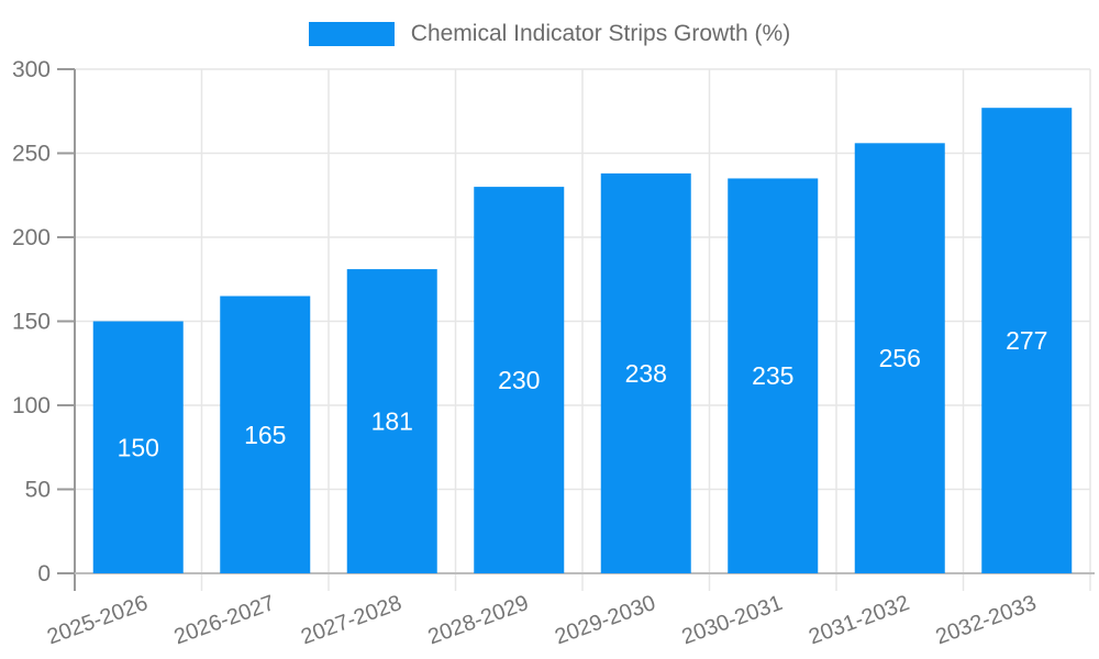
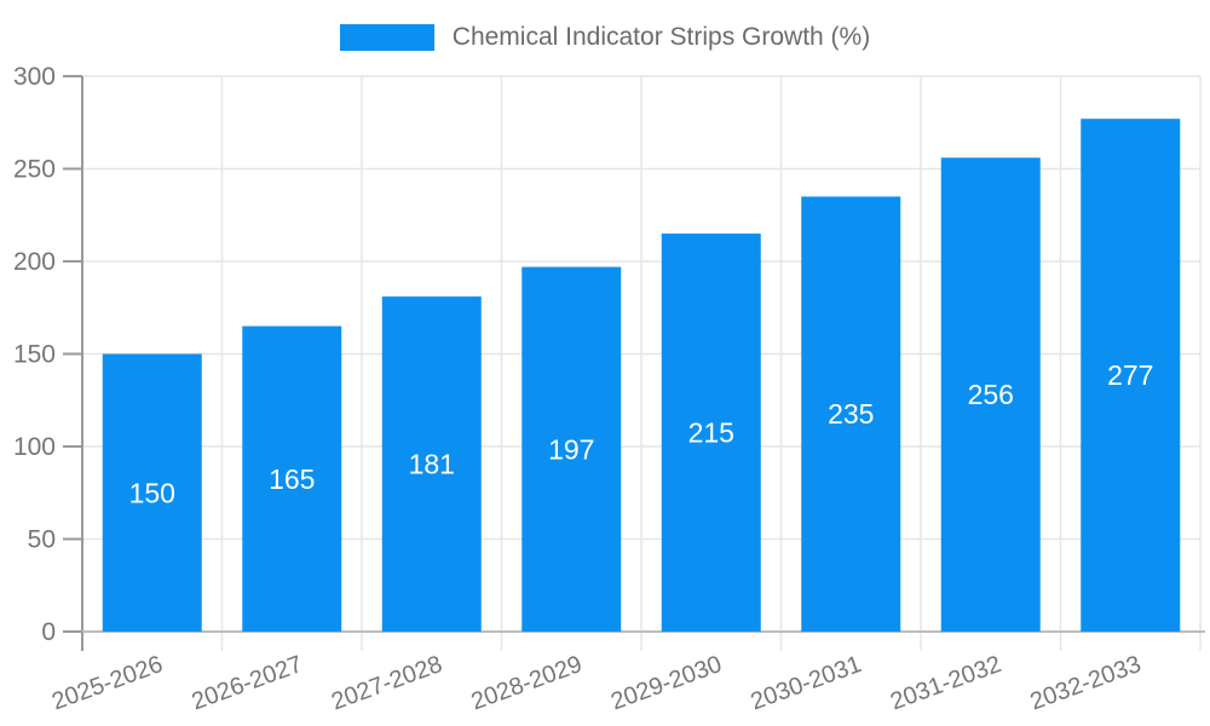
2028-2029: 230 -> 197
2029-2030: 238 -> 215
